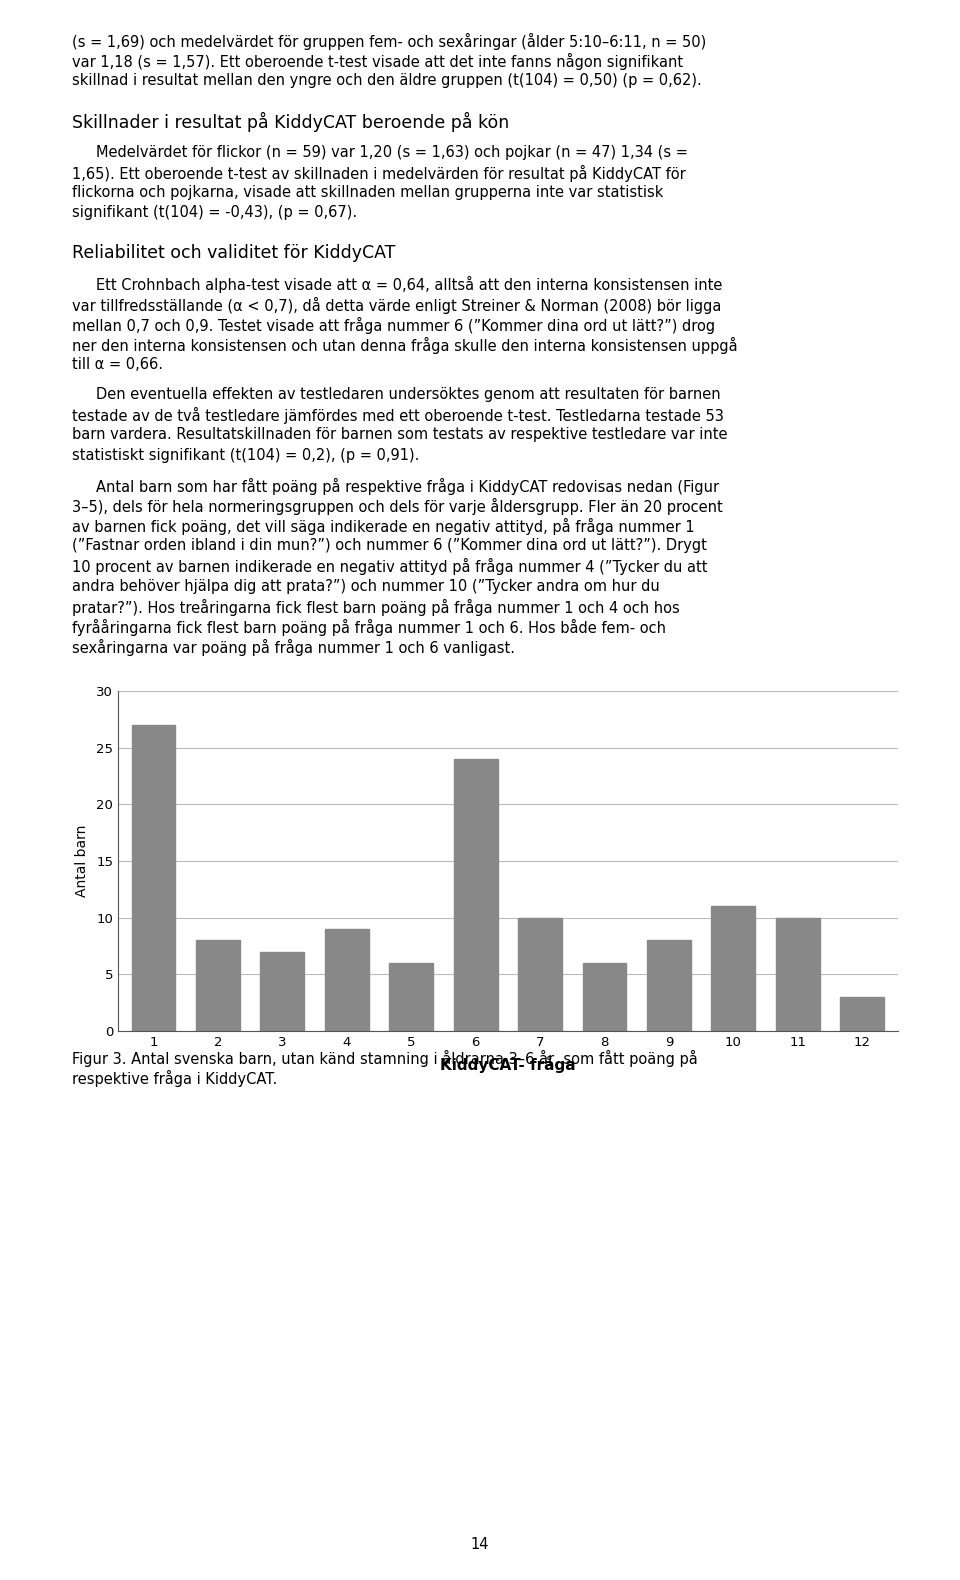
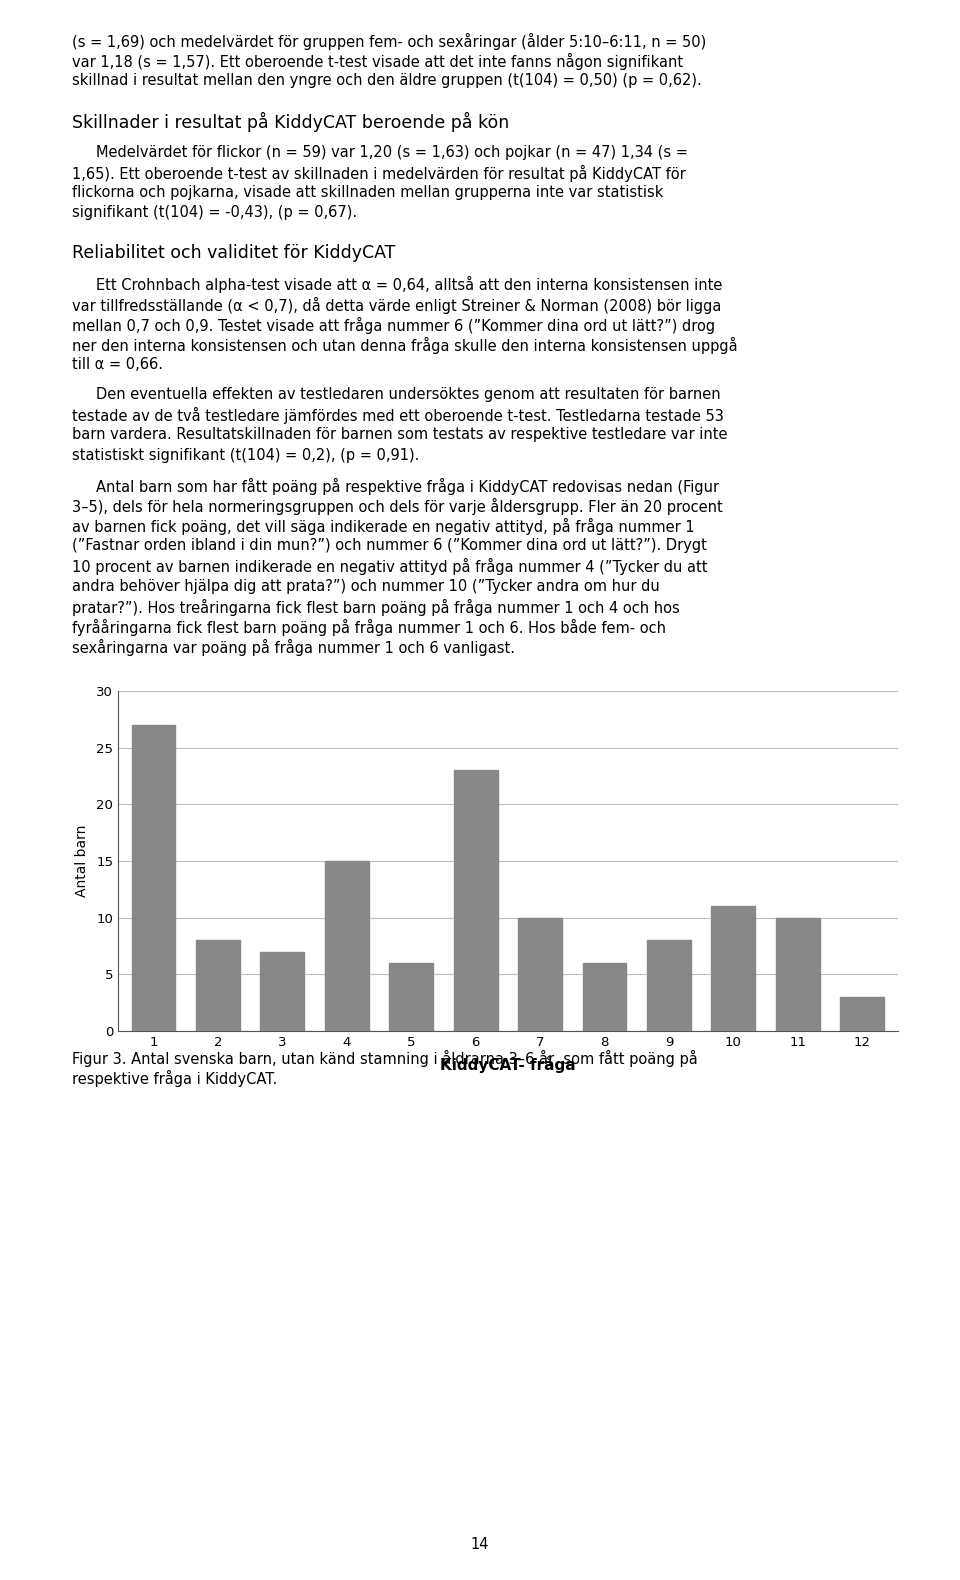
4: 9 -> 15
6: 24 -> 23
